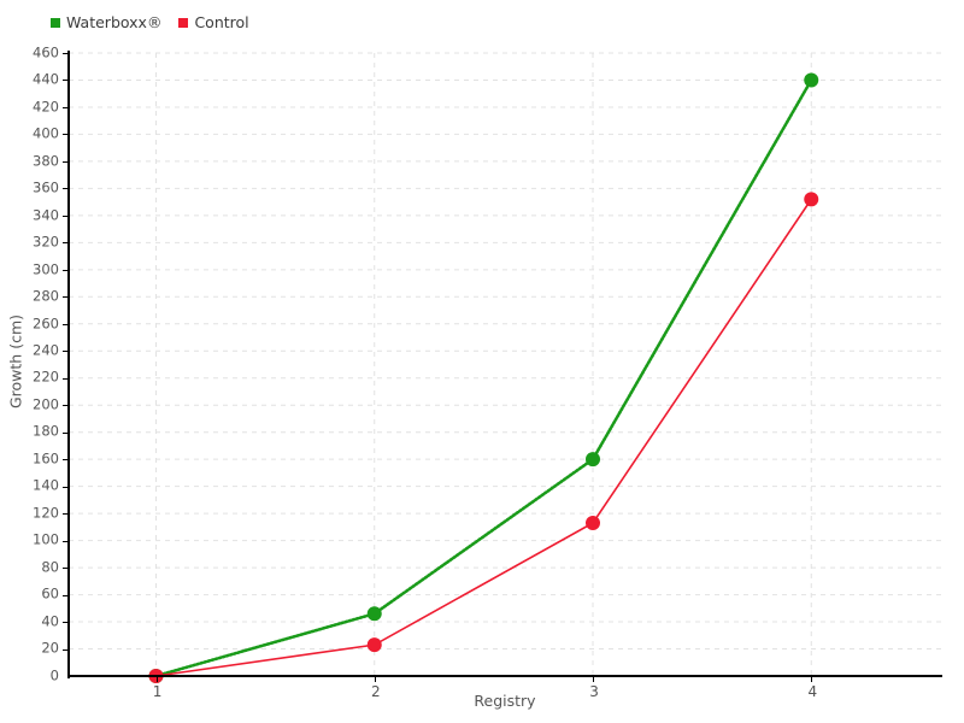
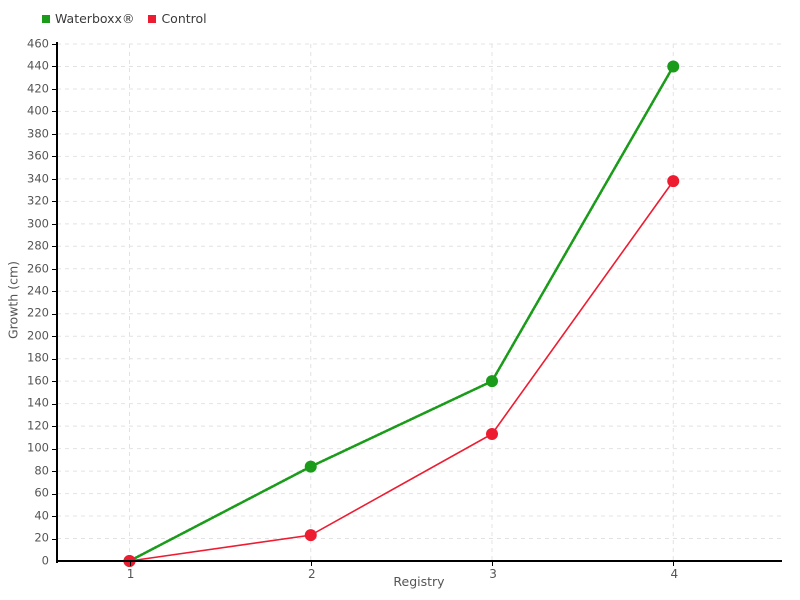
Waterboxx®/2: 46 -> 84
Control/4: 352 -> 338
